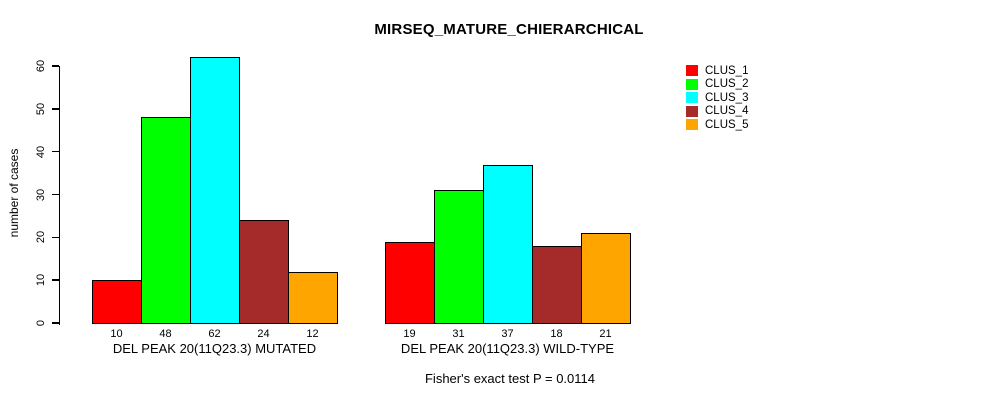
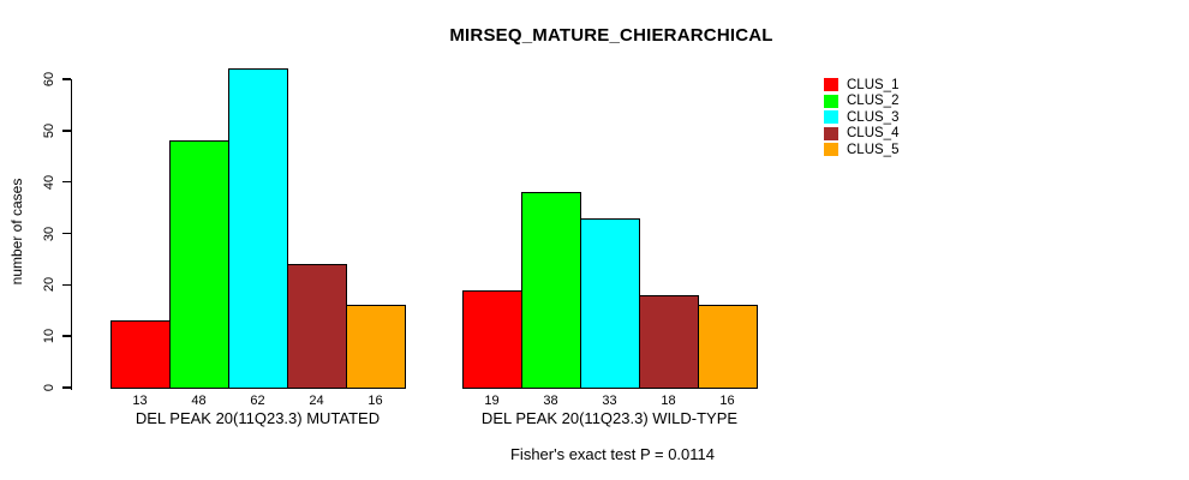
CLUS_1/DEL PEAK 20(11Q23.3) MUTATED: 10 -> 13
CLUS_5/DEL PEAK 20(11Q23.3) MUTATED: 12 -> 16
CLUS_2/DEL PEAK 20(11Q23.3) WILD-TYPE: 31 -> 38
CLUS_3/DEL PEAK 20(11Q23.3) WILD-TYPE: 37 -> 33
CLUS_5/DEL PEAK 20(11Q23.3) WILD-TYPE: 21 -> 16
